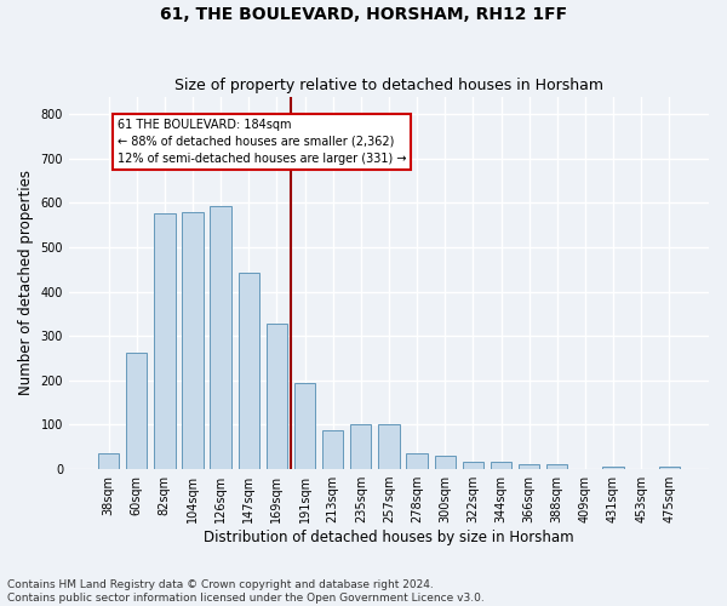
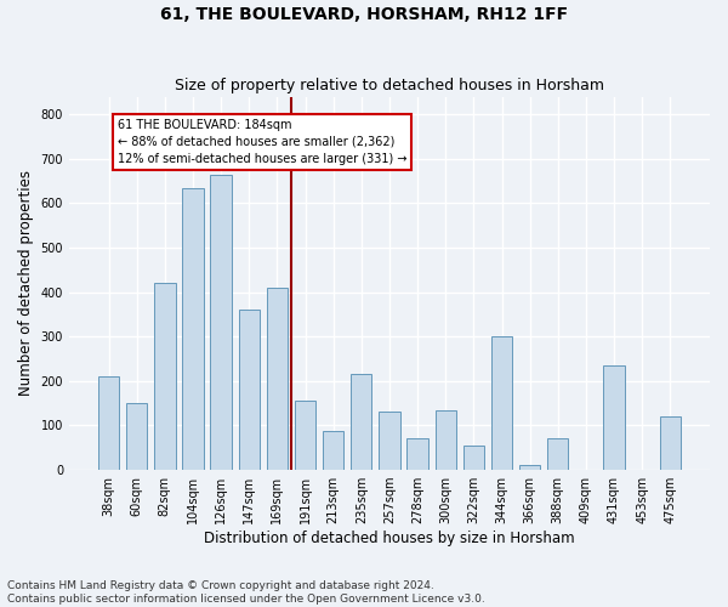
38sqm: 35 -> 210
60sqm: 263 -> 150
82sqm: 576 -> 420
104sqm: 578 -> 635
126sqm: 594 -> 665
147sqm: 444 -> 360
169sqm: 328 -> 410
191sqm: 193 -> 155
235sqm: 100 -> 215
257sqm: 100 -> 130
278sqm: 35 -> 70
300sqm: 30 -> 135
322sqm: 17 -> 55
344sqm: 16 -> 300
388sqm: 10 -> 70
431sqm: 6 -> 235
475sqm: 6 -> 120
